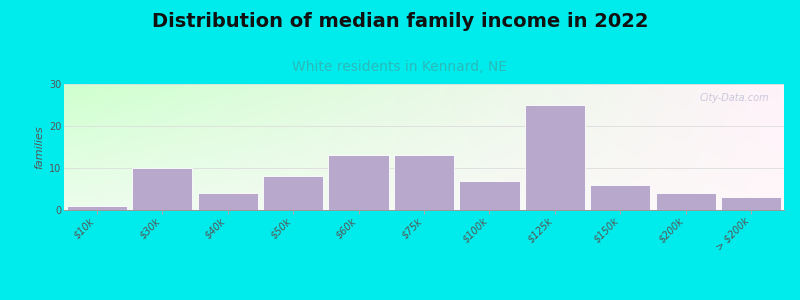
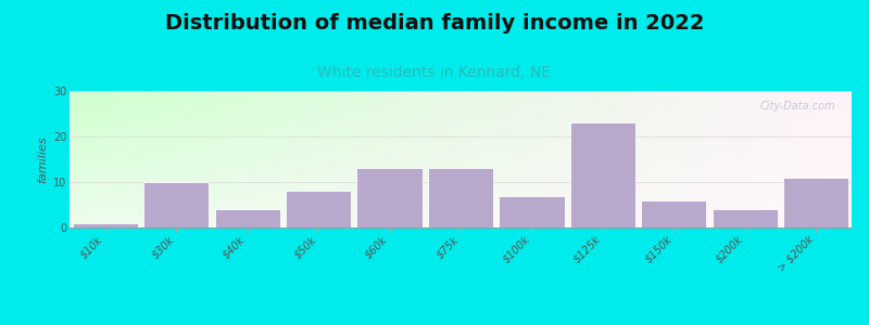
$125k: 25 -> 23
> $200k: 3 -> 11
